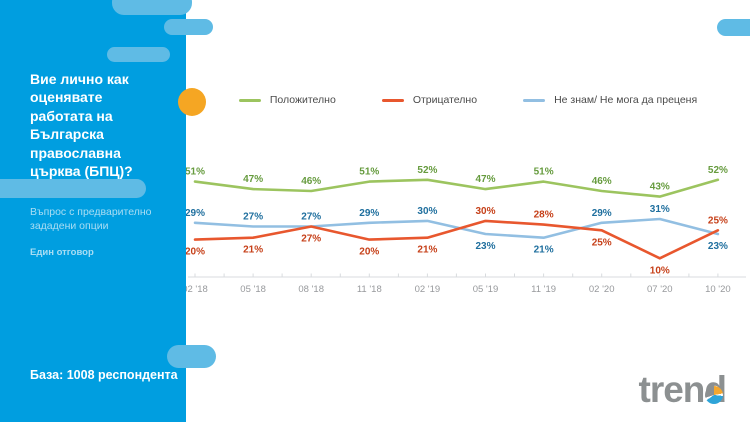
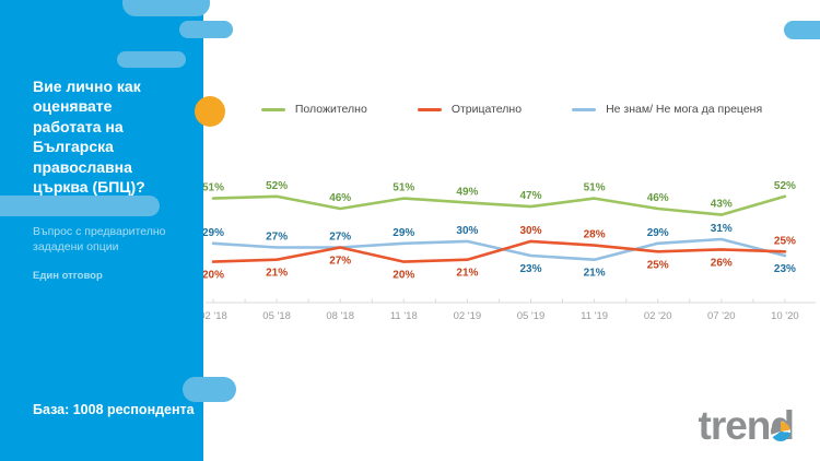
Положително/05 '18: 47% -> 52%
Положително/02 '19: 52% -> 49%
Отрицателно/07 '20: 10% -> 26%
